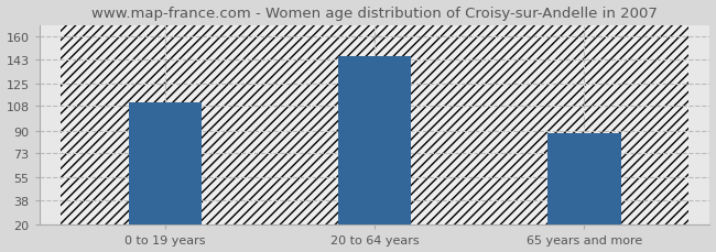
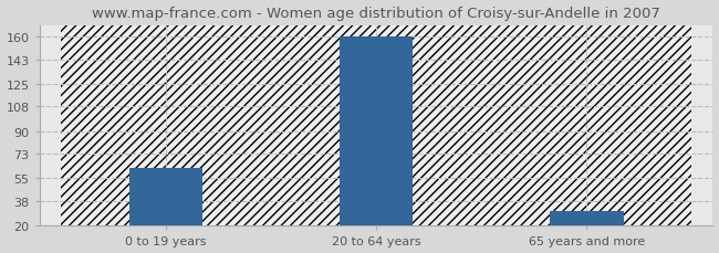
0 to 19 years: 111 -> 63
20 to 64 years: 145 -> 160
65 years and more: 88 -> 31
